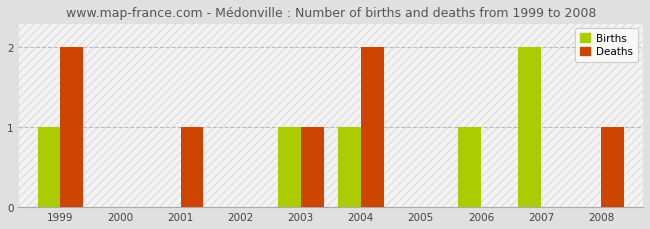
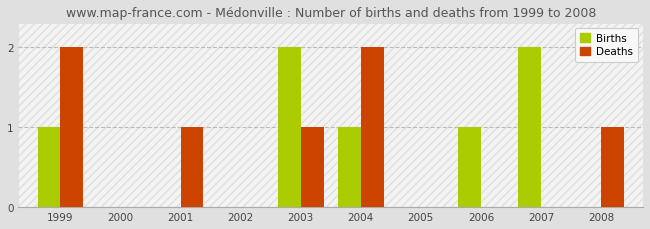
Births/2003: 1 -> 2
